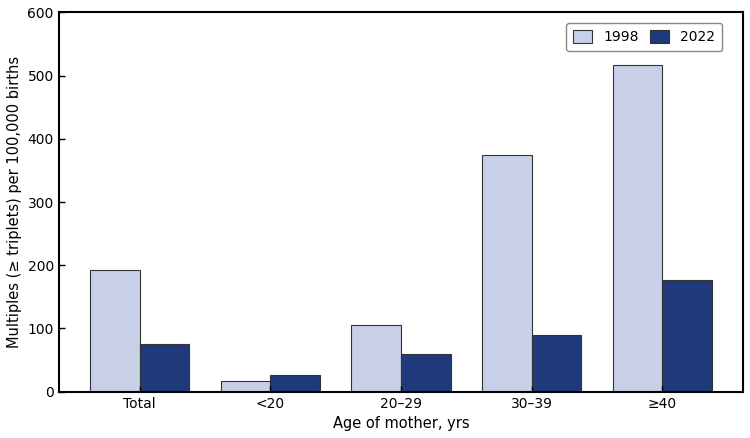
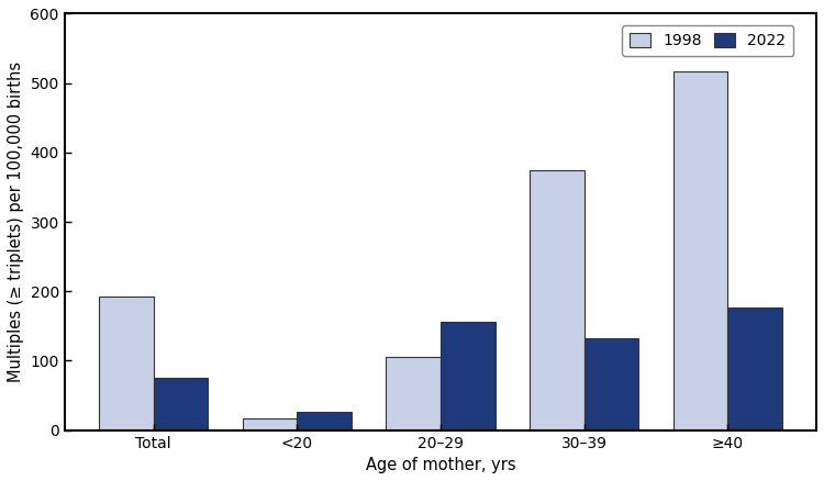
2022/20–29: 59 -> 156
2022/30–39: 90 -> 132
